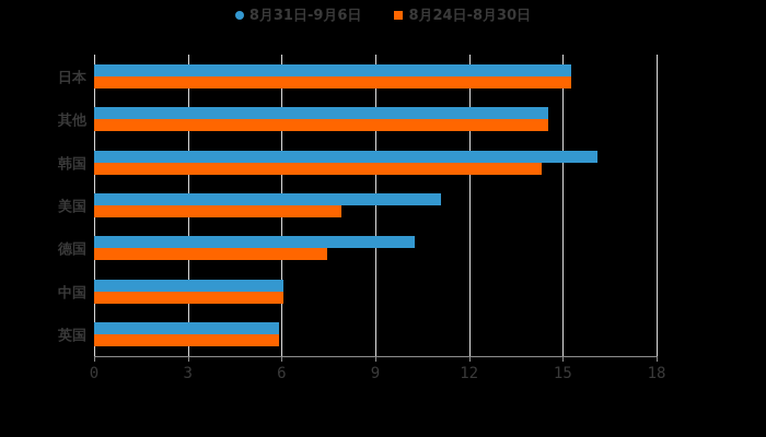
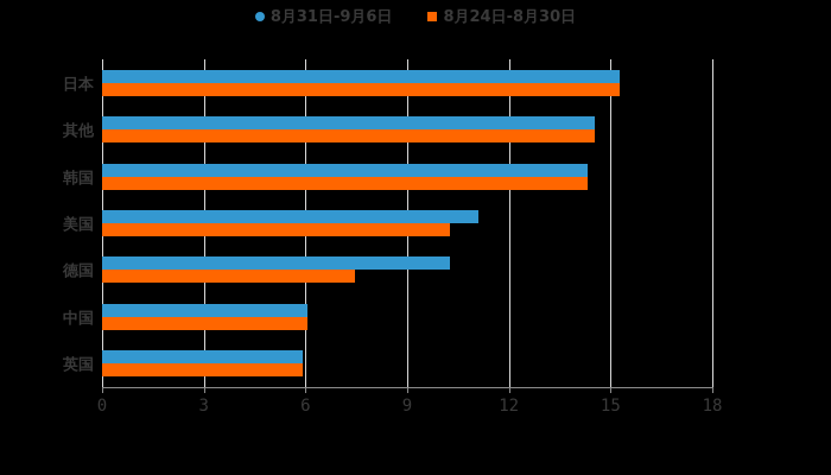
8月31日-9月6日/韩国: 16.1 -> 14.3
8月24日-8月30日/美国: 7.9 -> 10.3
